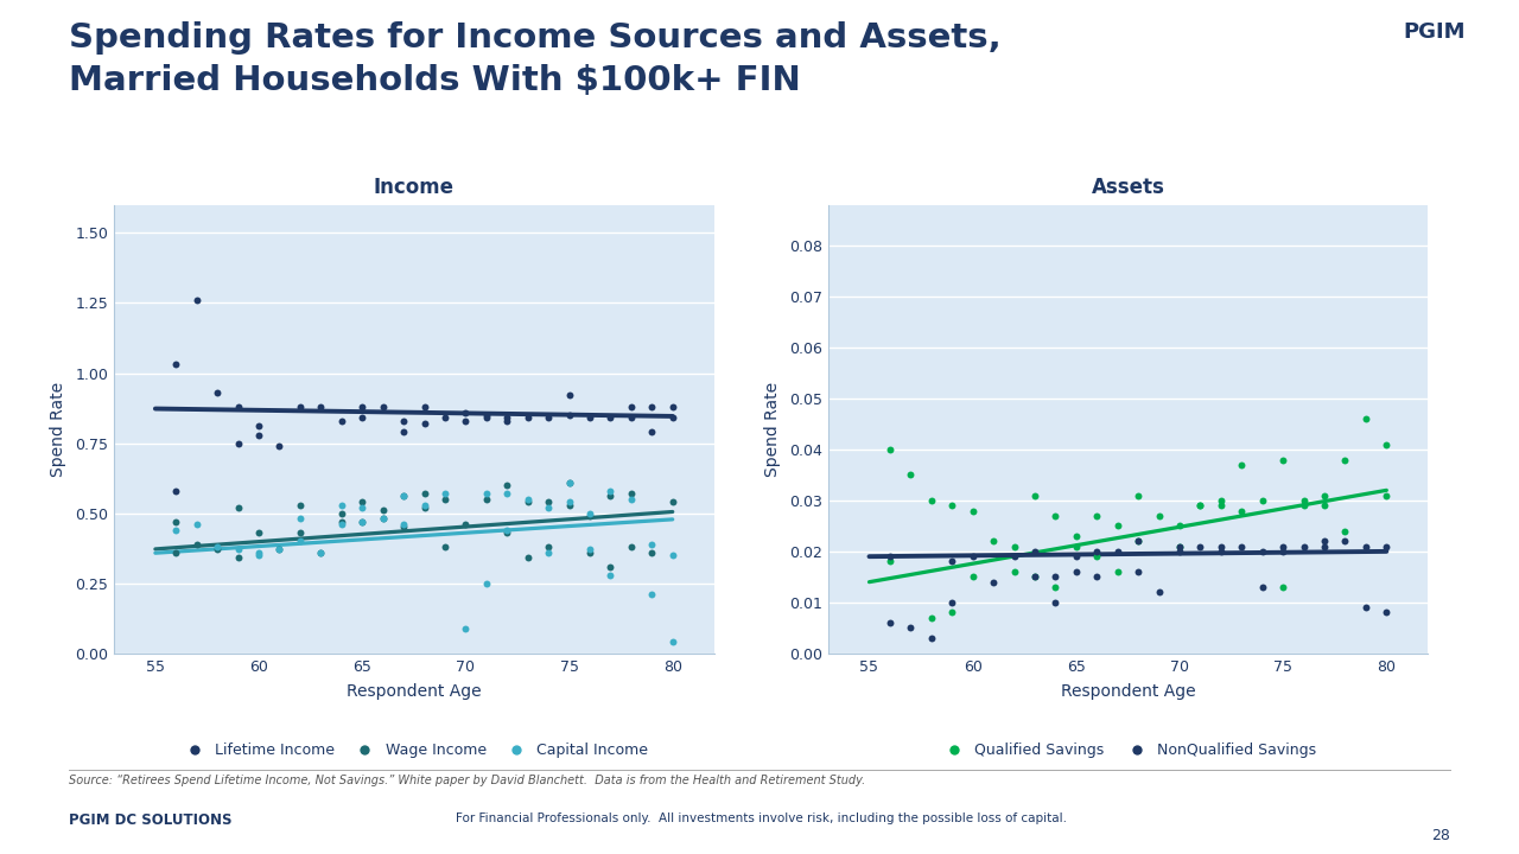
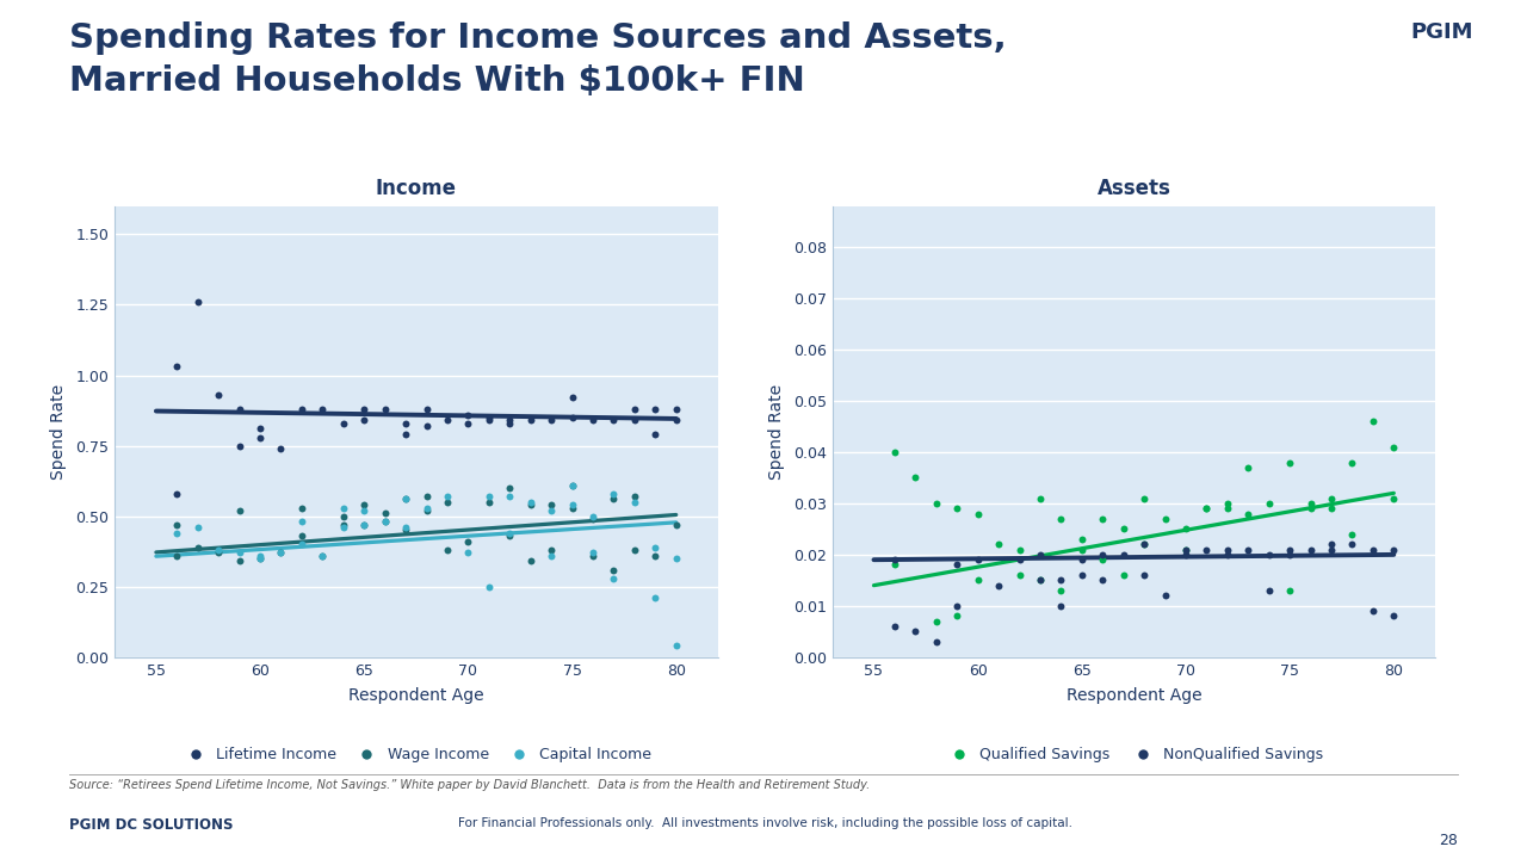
Income/Wage Income/60: 0.43 -> 0.35
Income/Wage Income/70: 0.46 -> 0.41
Income/Capital Income/70: 0.09 -> 0.37
Income/Wage Income/80: 0.54 -> 0.47
